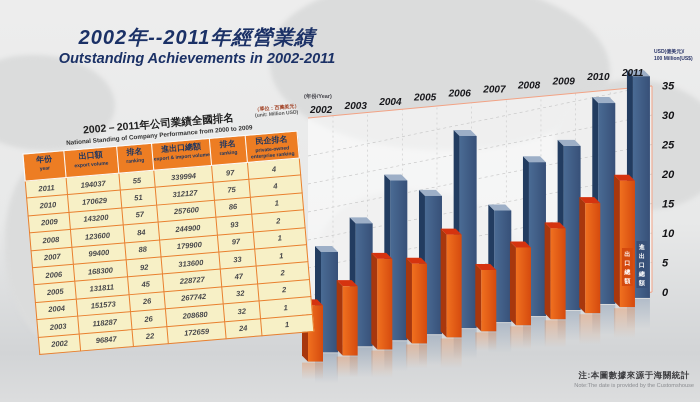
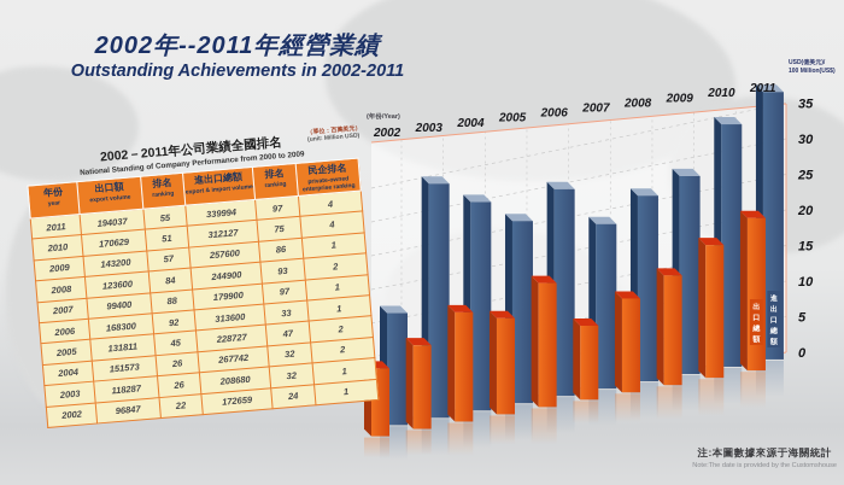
進出口總額/2002: 17 -> 16
進出口總額/2003: 21 -> 33
進出口總額/2004: 27 -> 29
進出口總額/2005: 23 -> 25
進出口總額/2006: 31 -> 28
進出口總額/2007: 18 -> 22
